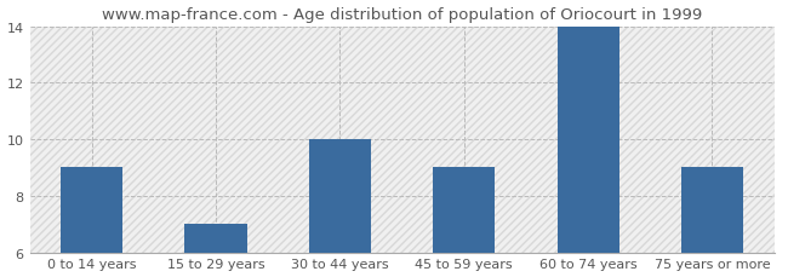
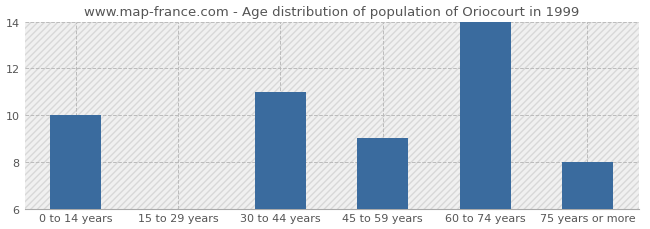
0 to 14 years: 9 -> 10
15 to 29 years: 7 -> 6
30 to 44 years: 10 -> 11
75 years or more: 9 -> 8
